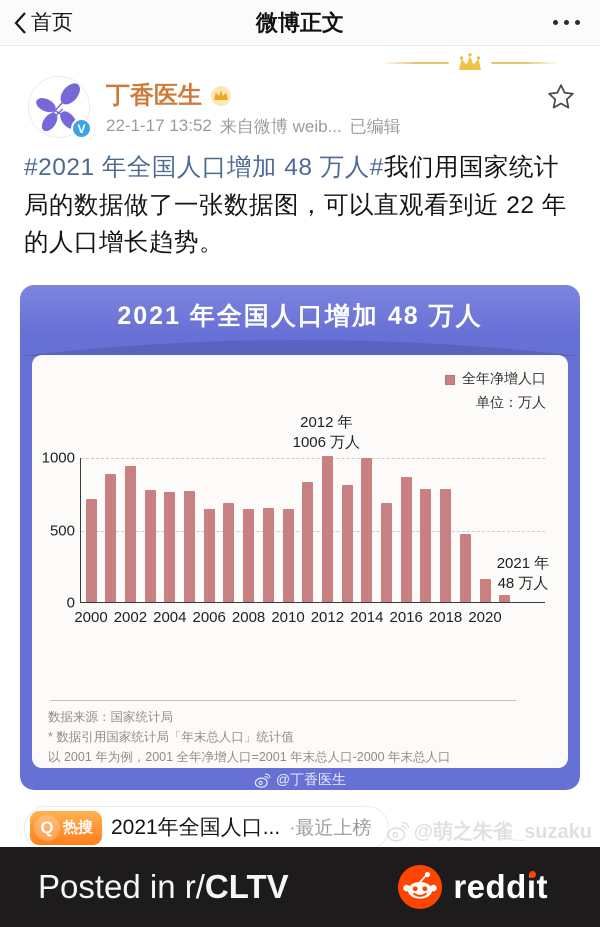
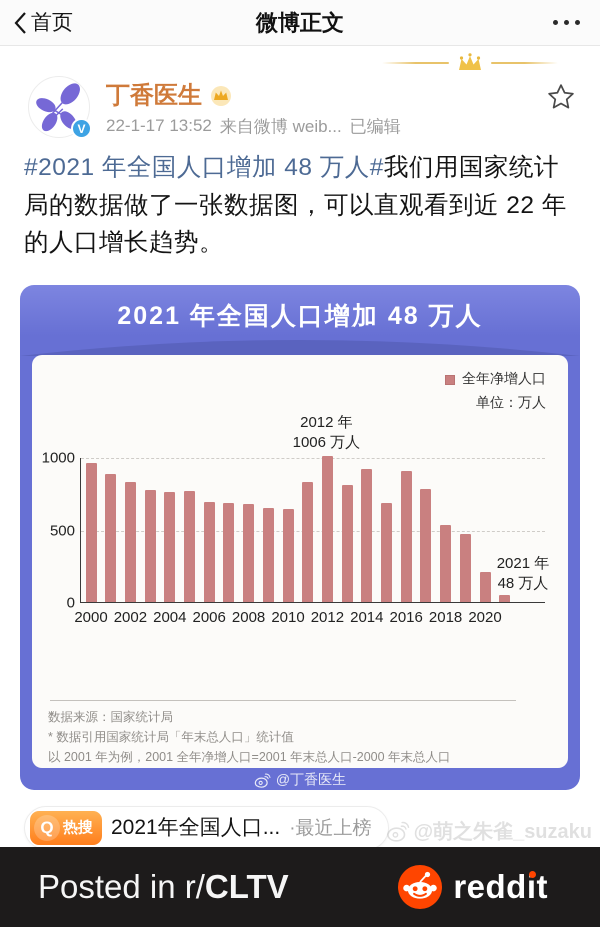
2000: 710 -> 960
2002: 940 -> 830
2006: 640 -> 690
2008: 640 -> 670
2014: 990 -> 920
2016: 860 -> 910
2018: 780 -> 530
2020: 160 -> 200
